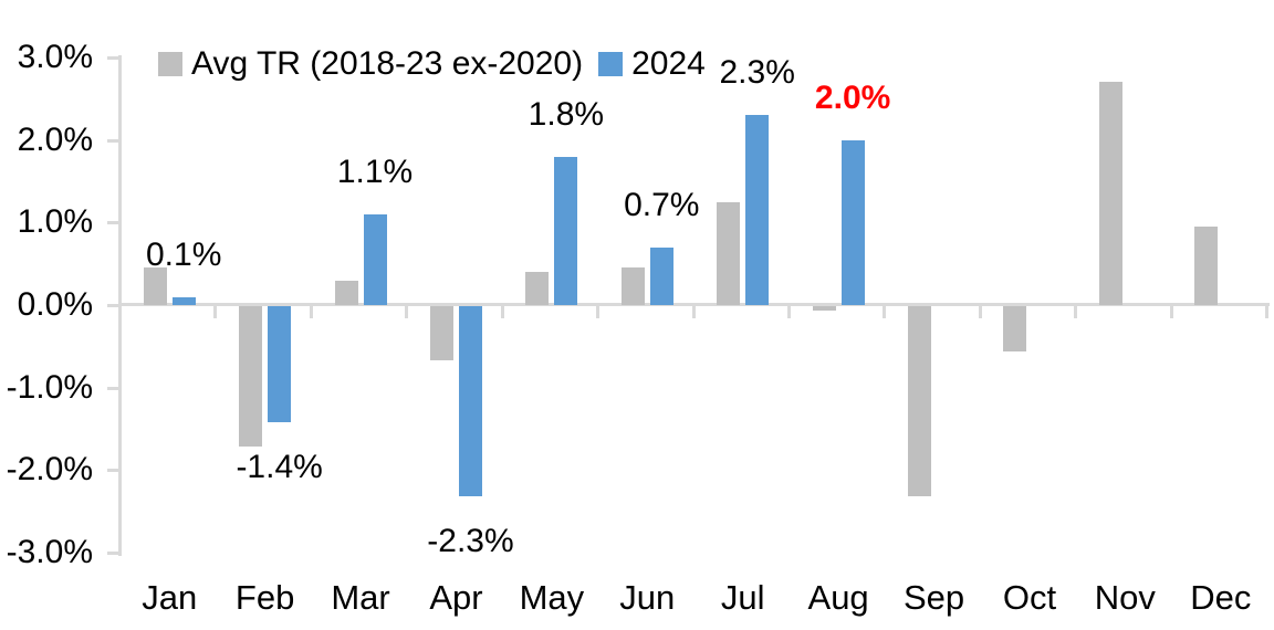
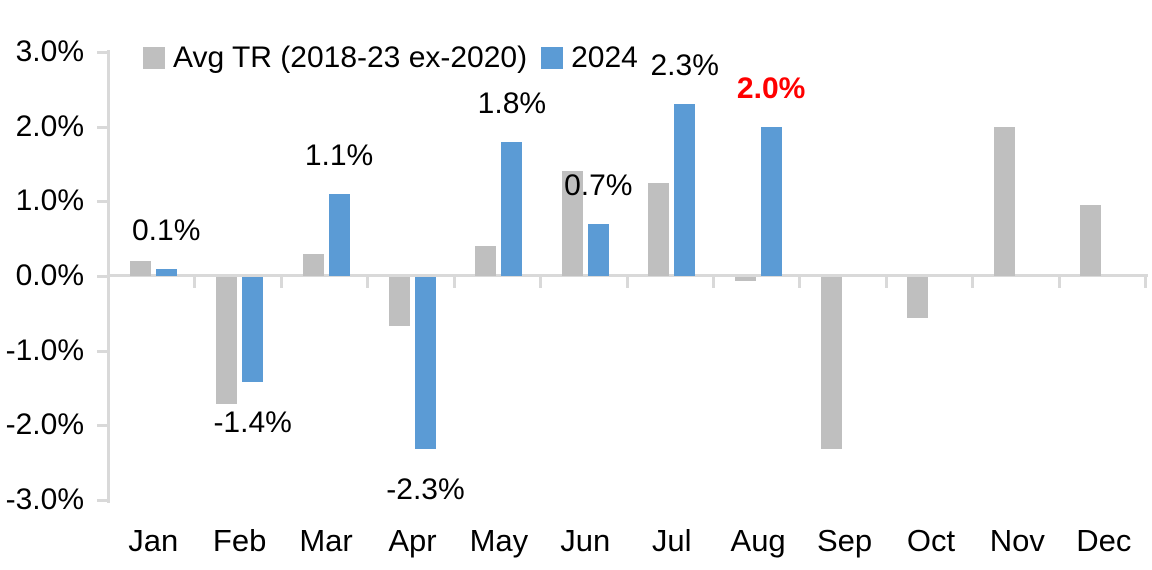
Avg TR (2018-23 ex-2020)/Jan: 0.5% -> 0.2%
Avg TR (2018-23 ex-2020)/Jun: 0.5% -> 1.4%
Avg TR (2018-23 ex-2020)/Nov: 2.7% -> 2.0%
